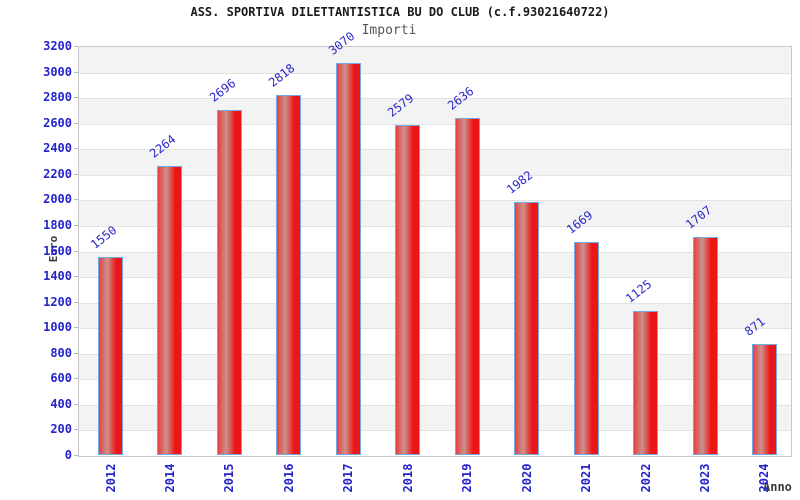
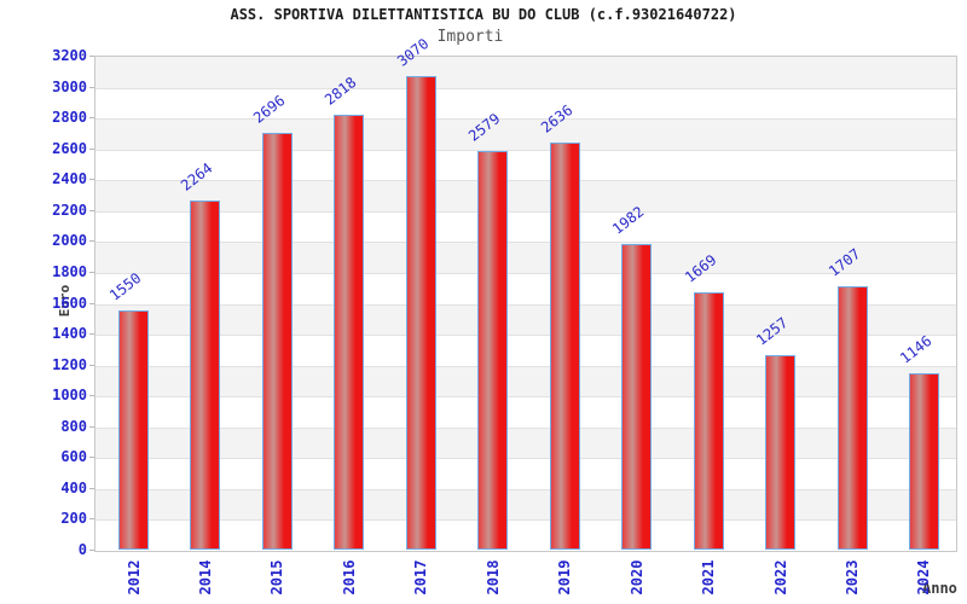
2022: 1125 -> 1257
2024: 871 -> 1146
